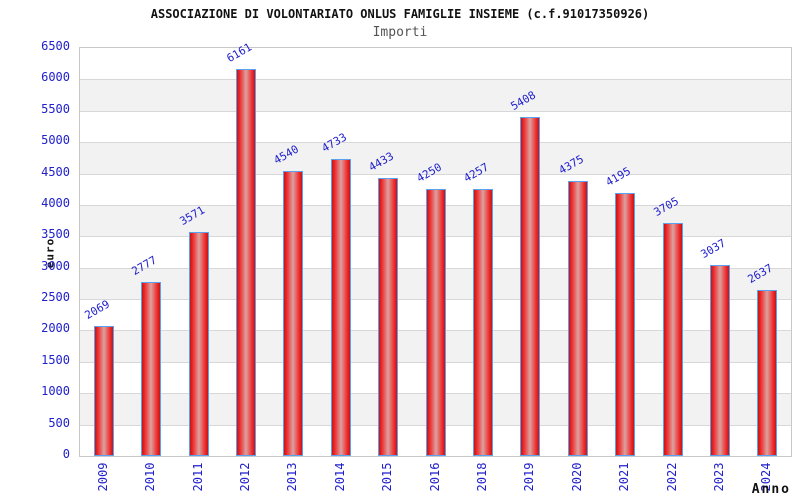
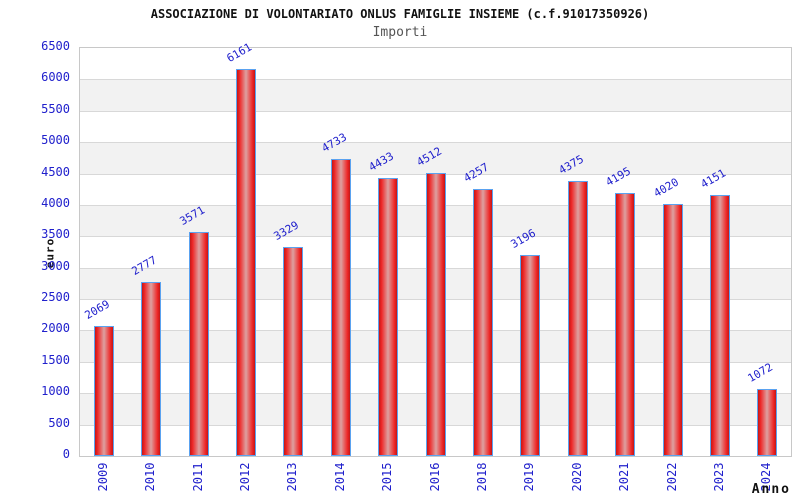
2013: 4540 -> 3329
2016: 4250 -> 4512
2019: 5408 -> 3196
2022: 3705 -> 4020
2023: 3037 -> 4151
2024: 2637 -> 1072
